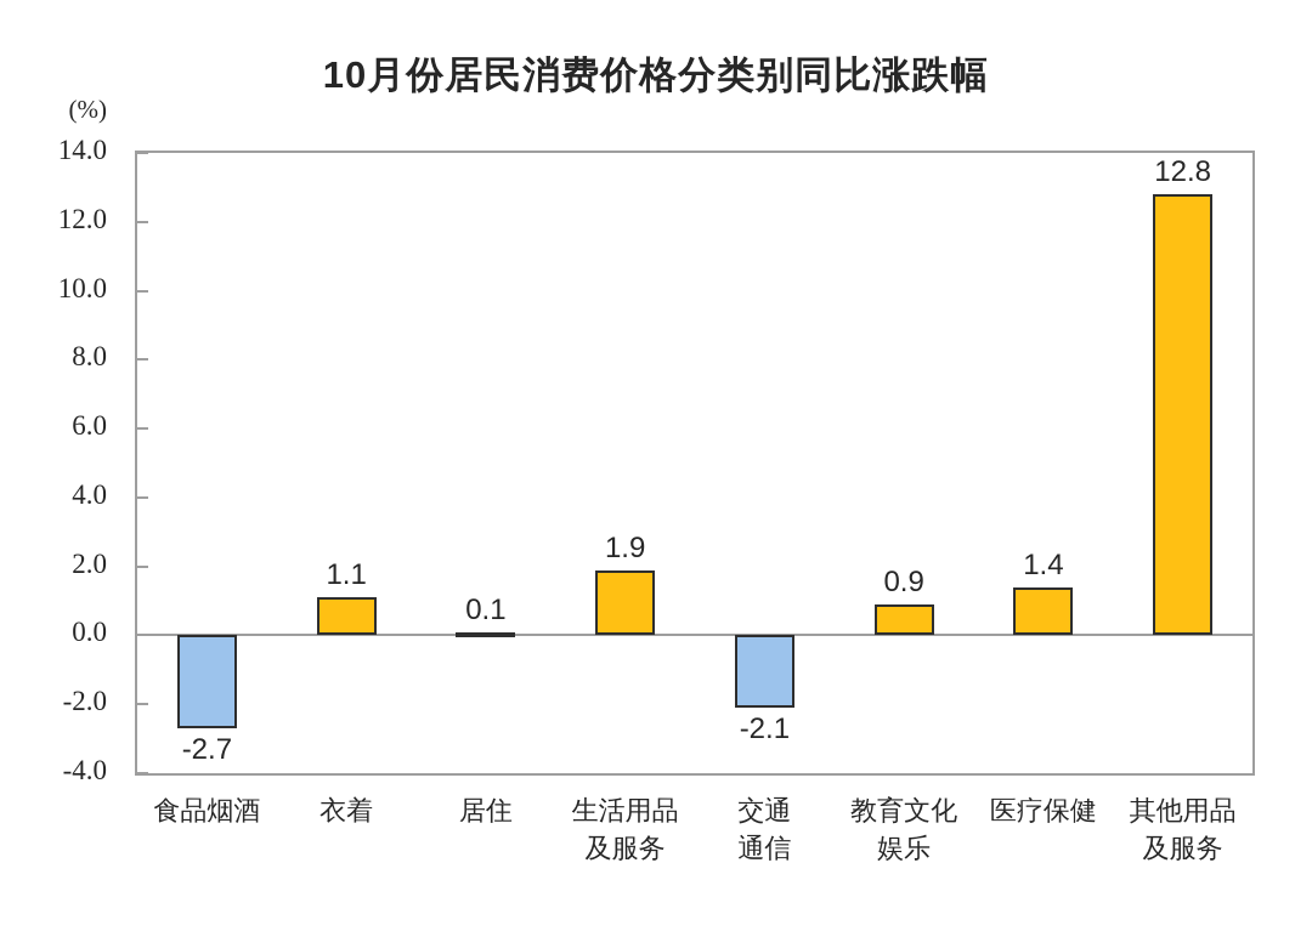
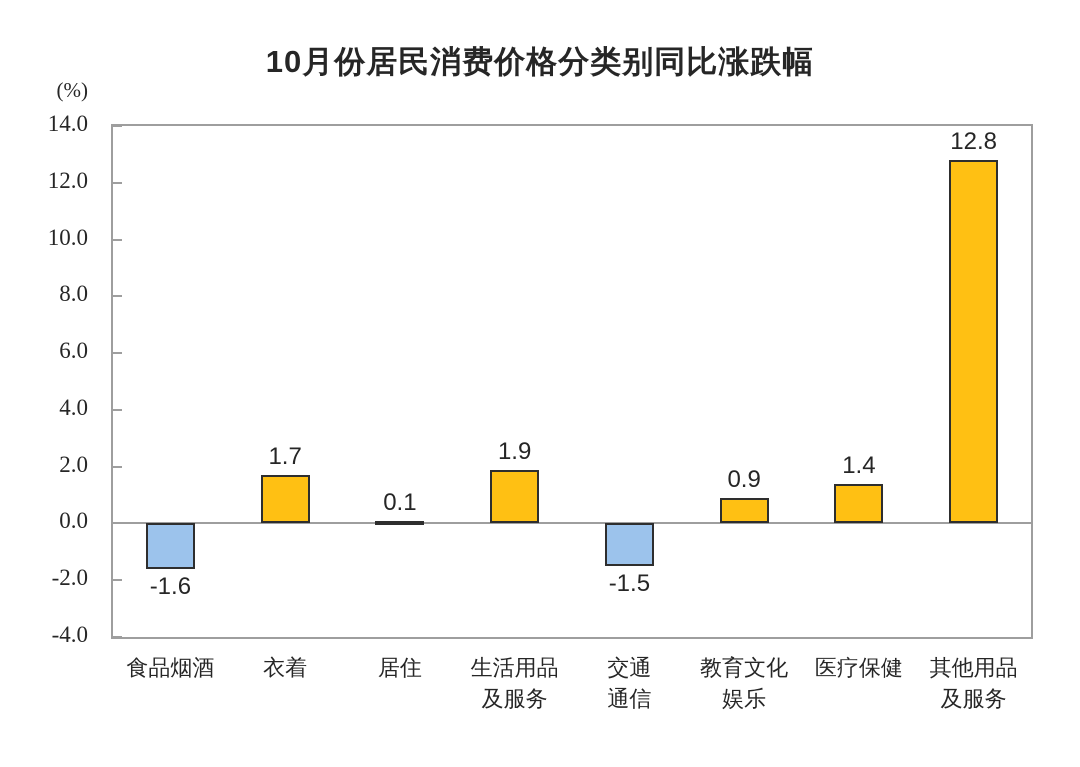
食品烟酒: -2.7 -> -1.6
衣着: 1.1 -> 1.7
交通通信: -2.1 -> -1.5
